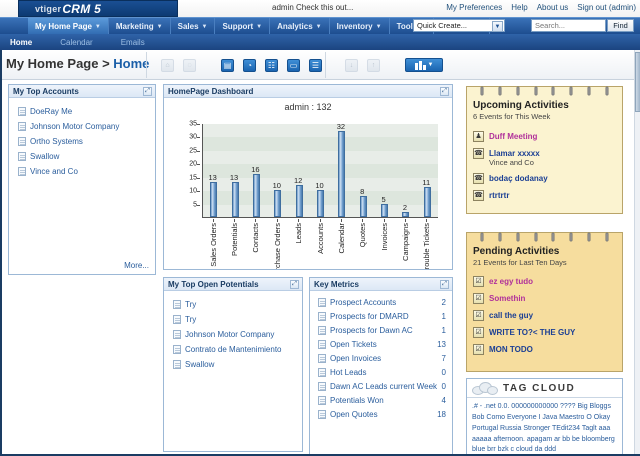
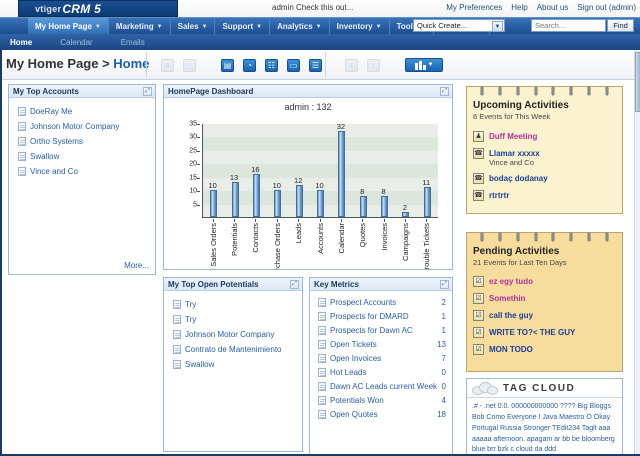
Sales Orders: 13 -> 10
Invoices: 5 -> 8
